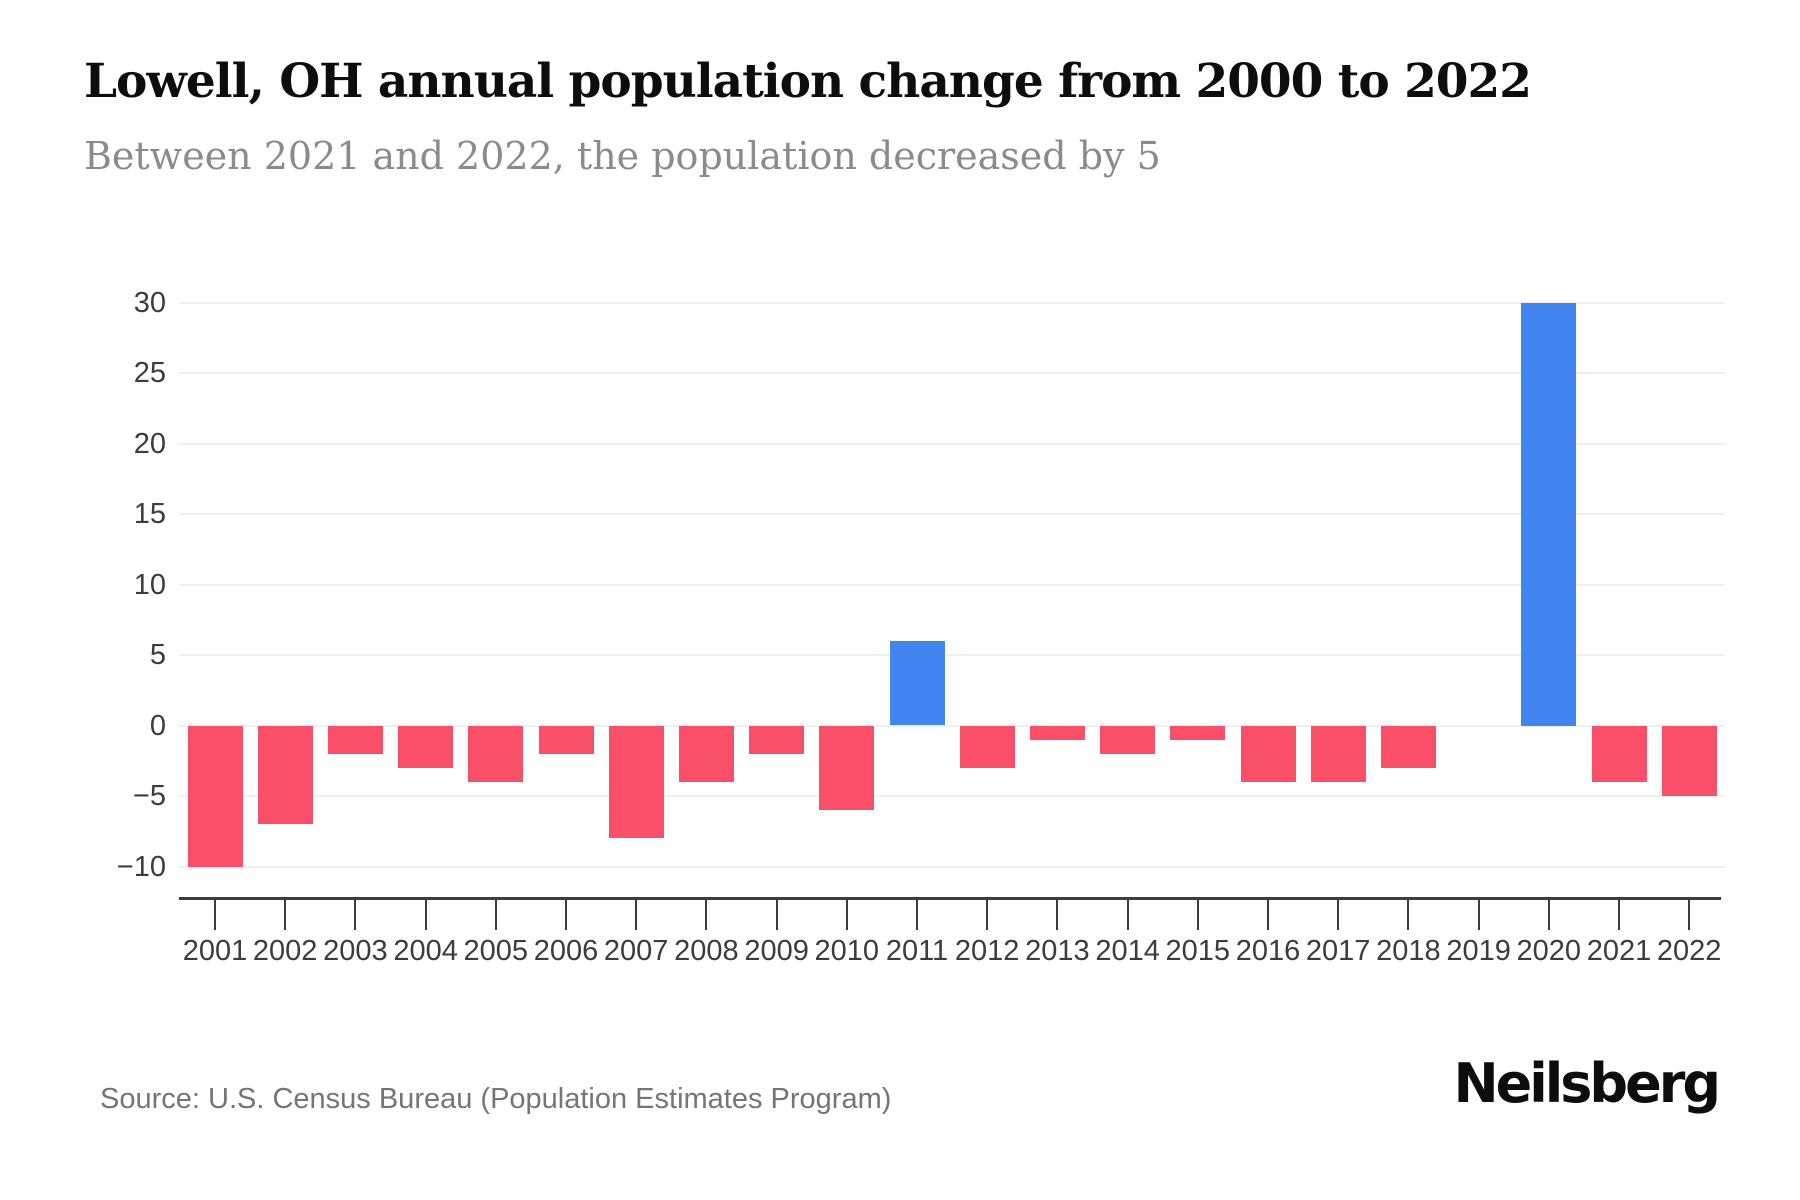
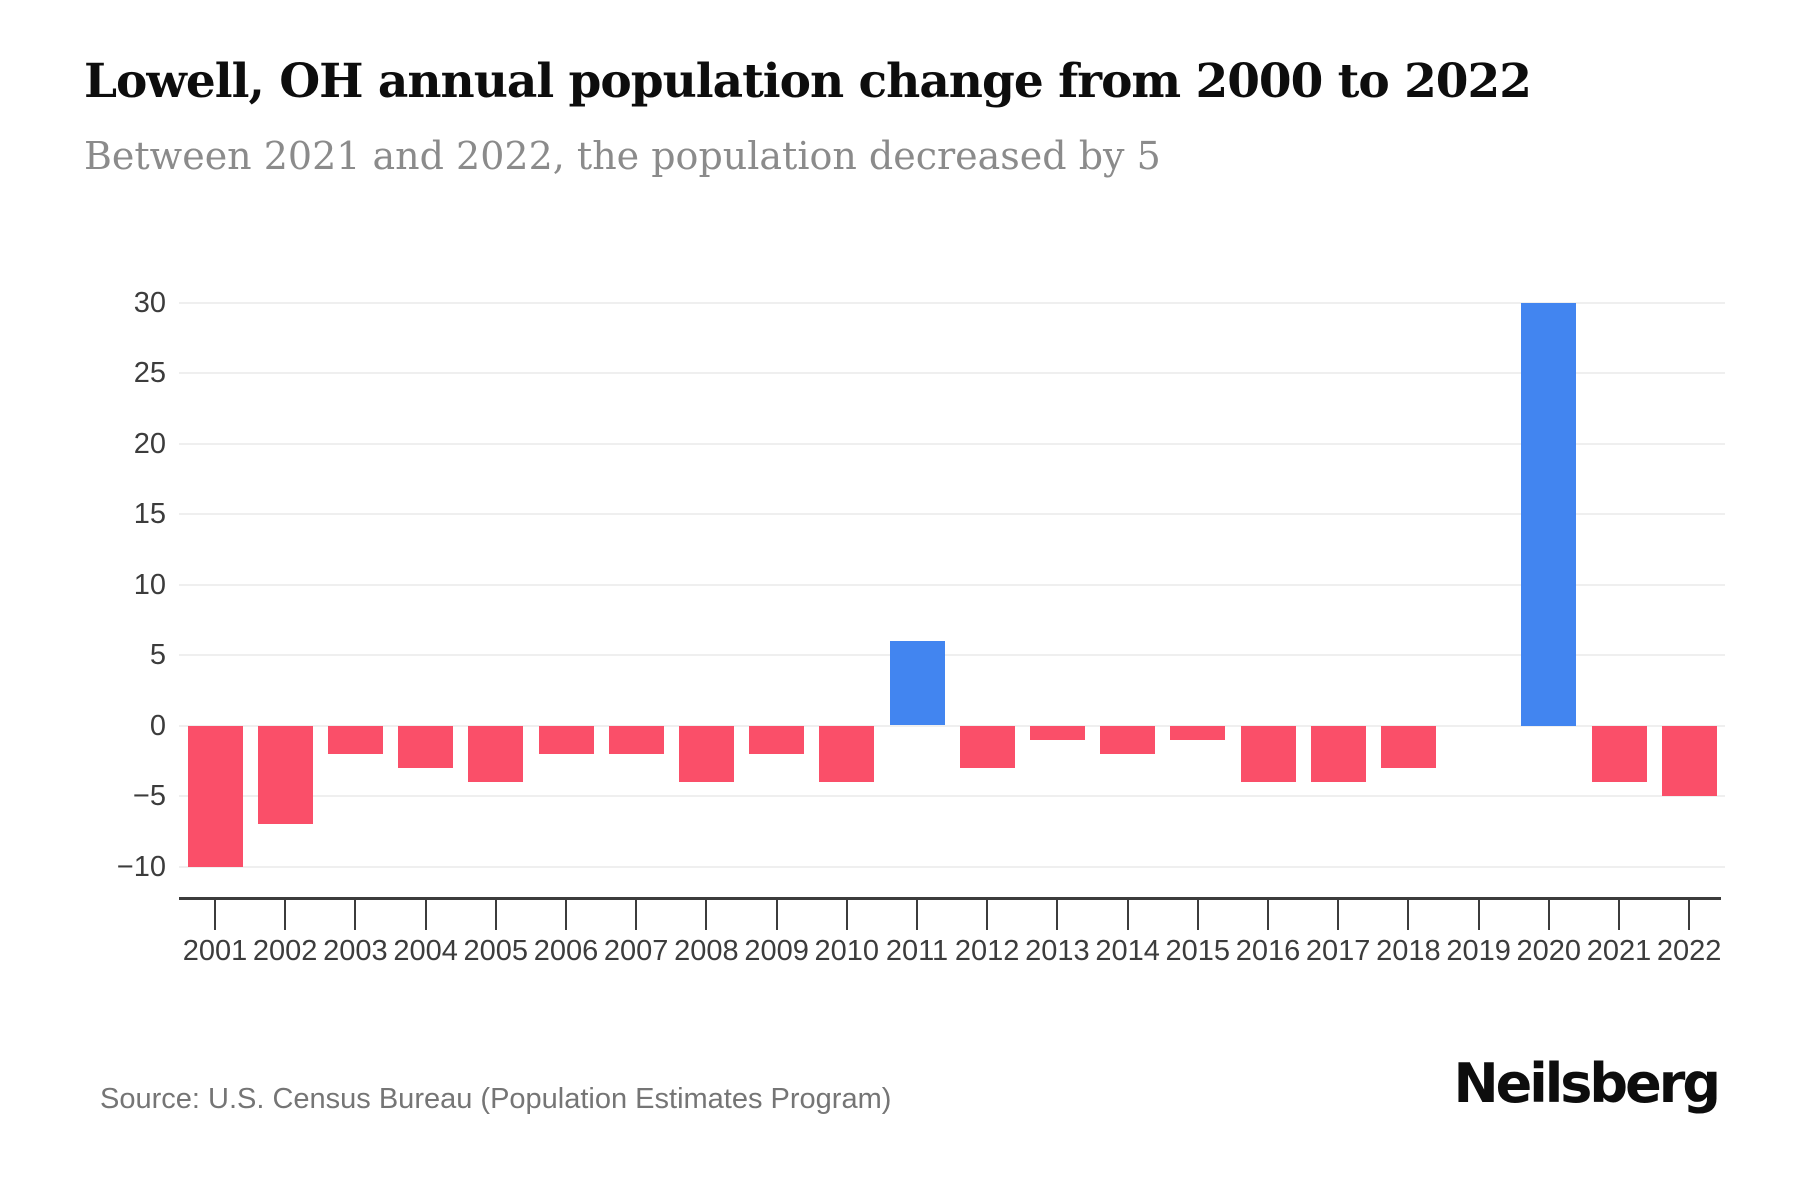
2007: -8 -> -2
2010: -6 -> -4
